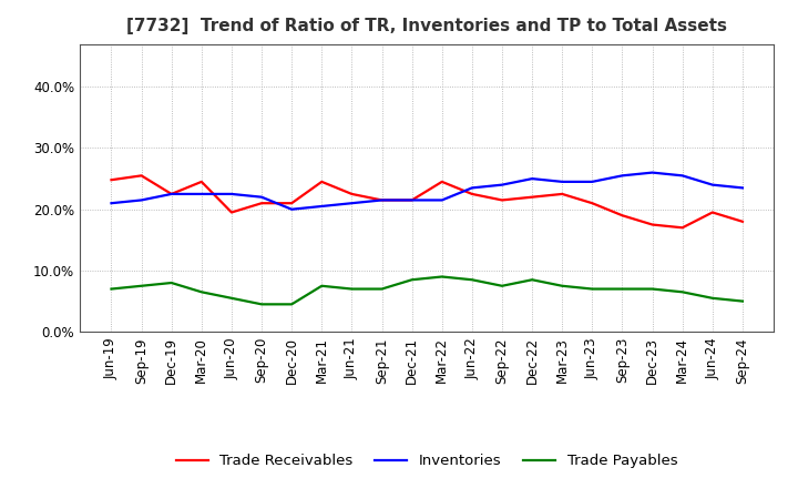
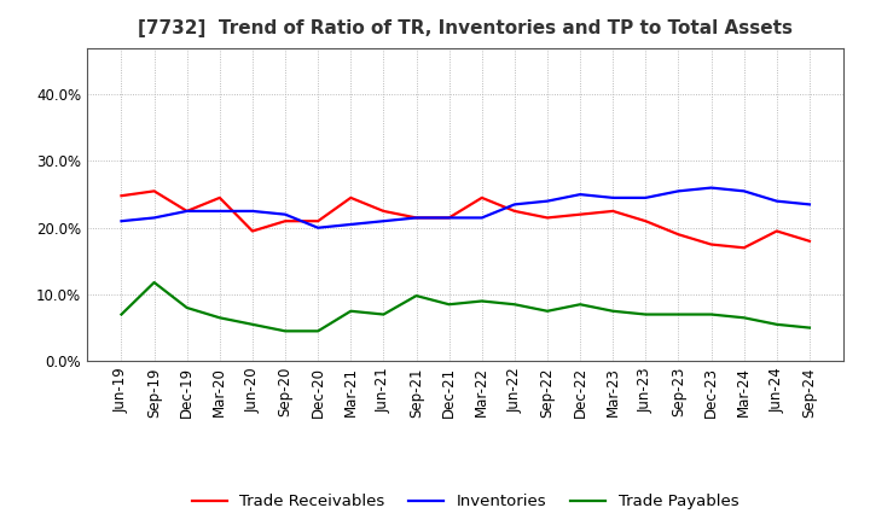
Trade Payables/Sep-19: 7.5% -> 11.8%
Trade Payables/Sep-21: 7.0% -> 9.8%
